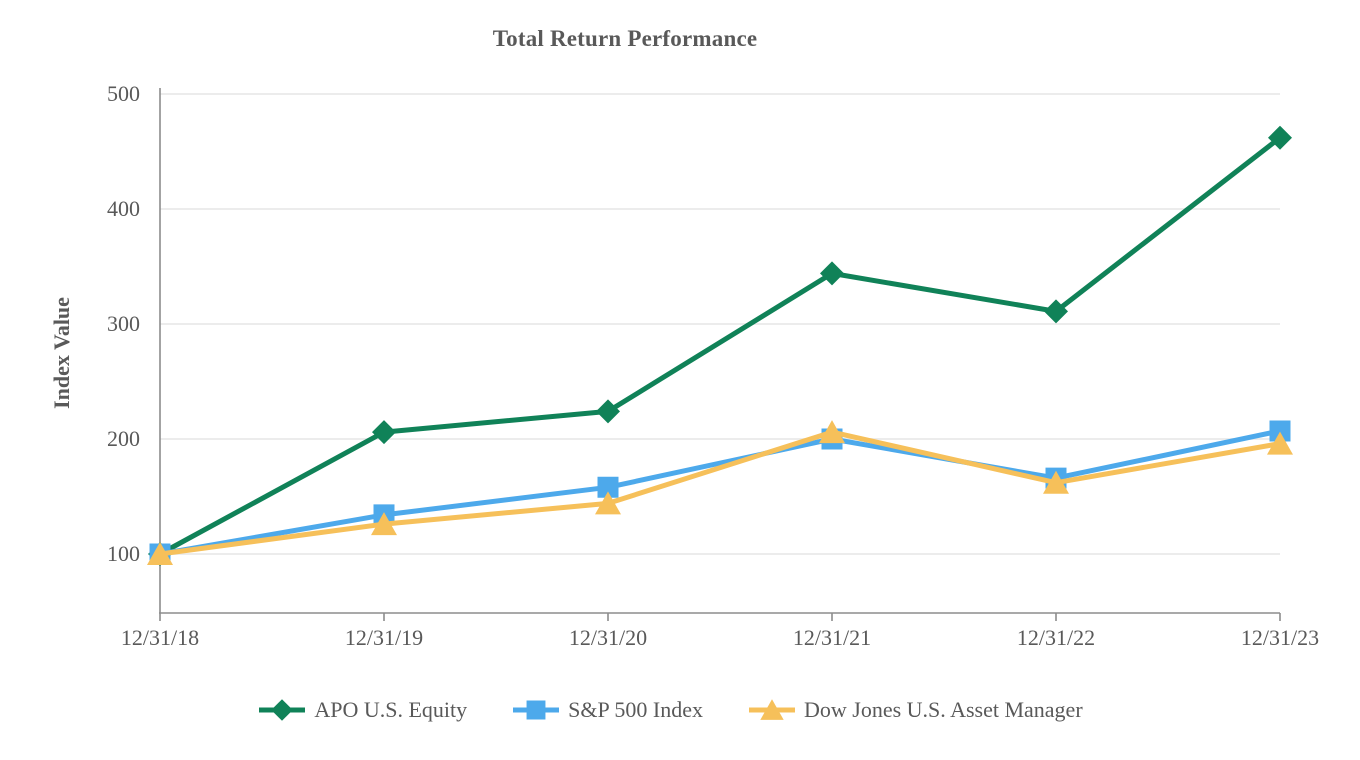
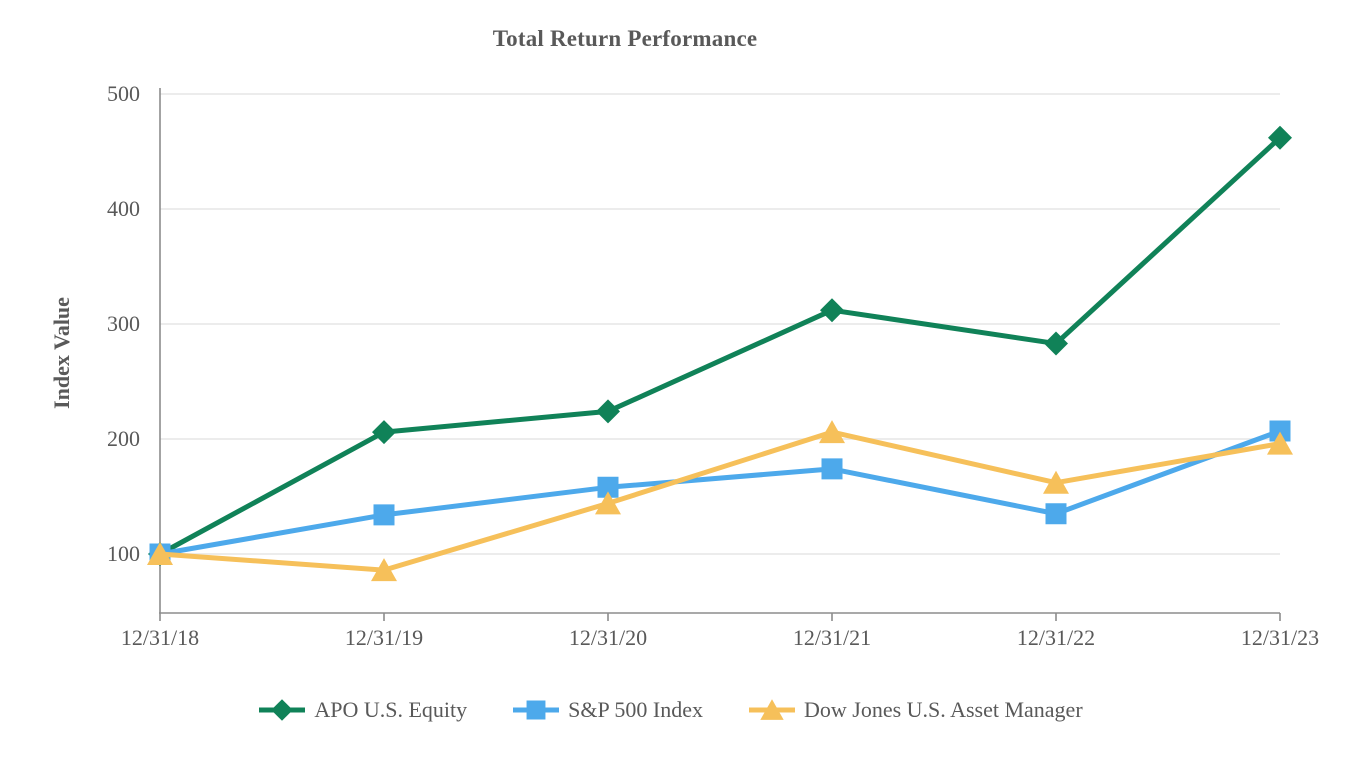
Dow Jones U.S. Asset Manager/12/31/19: 126 -> 86
APO U.S. Equity/12/31/21: 344 -> 312
S&P 500 Index/12/31/21: 200 -> 174
APO U.S. Equity/12/31/22: 311 -> 283
S&P 500 Index/12/31/22: 166 -> 135
